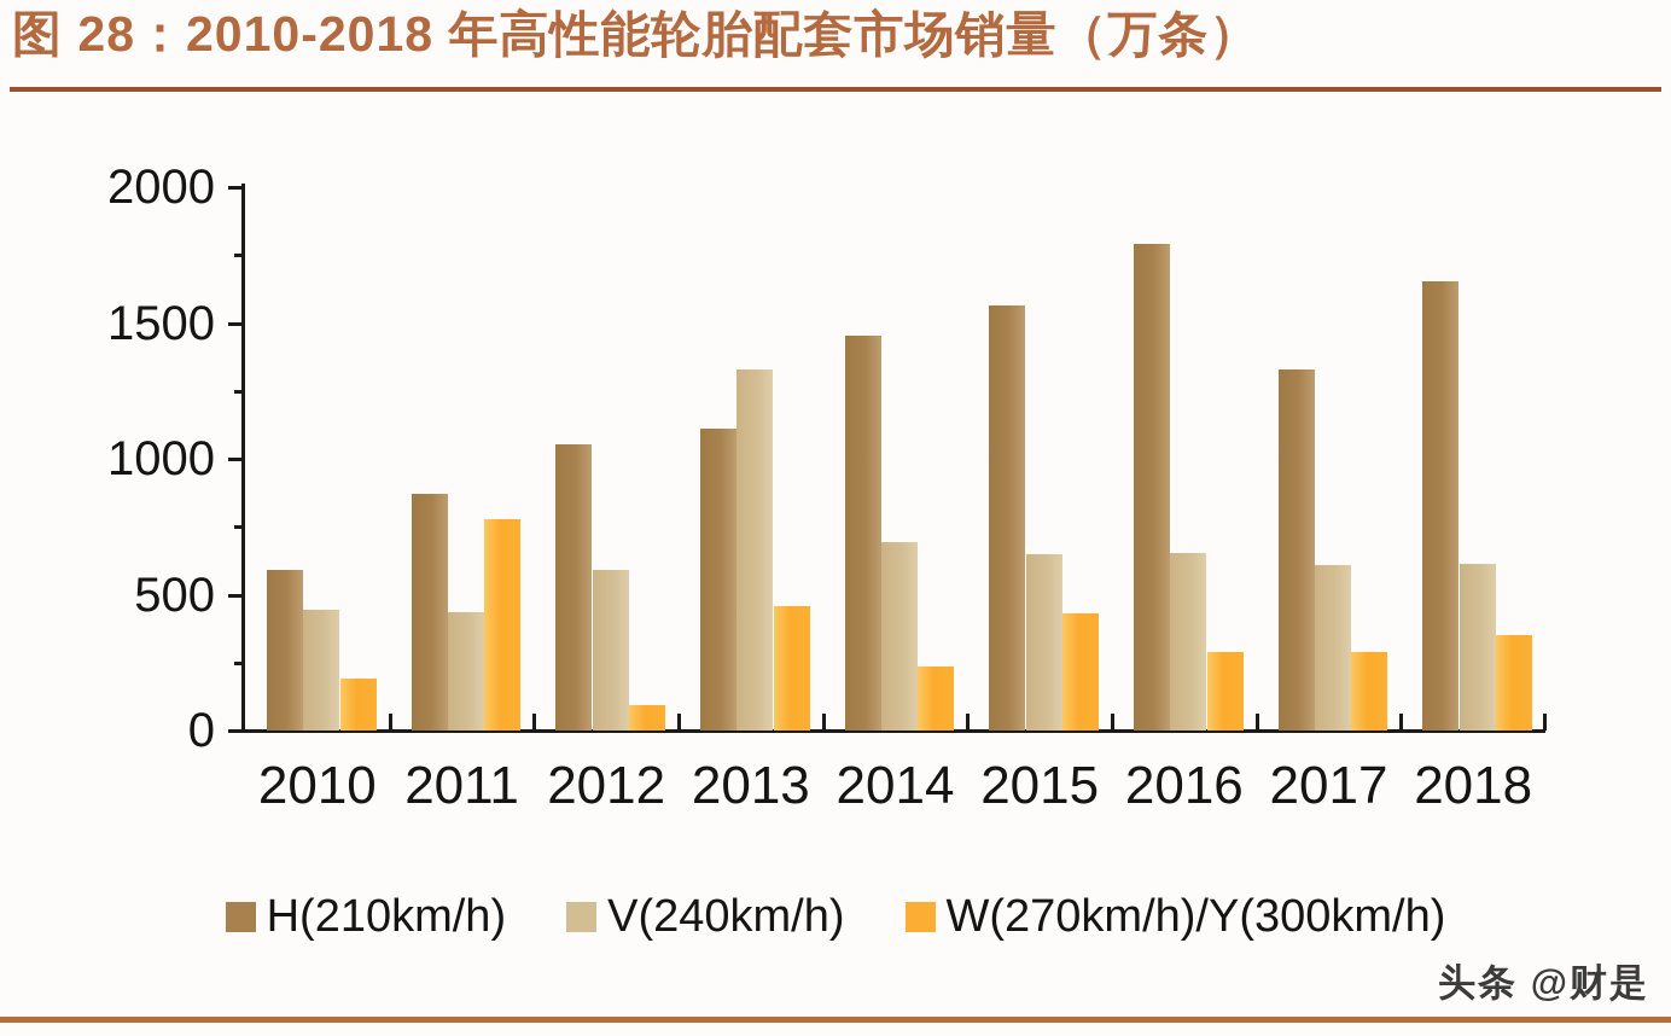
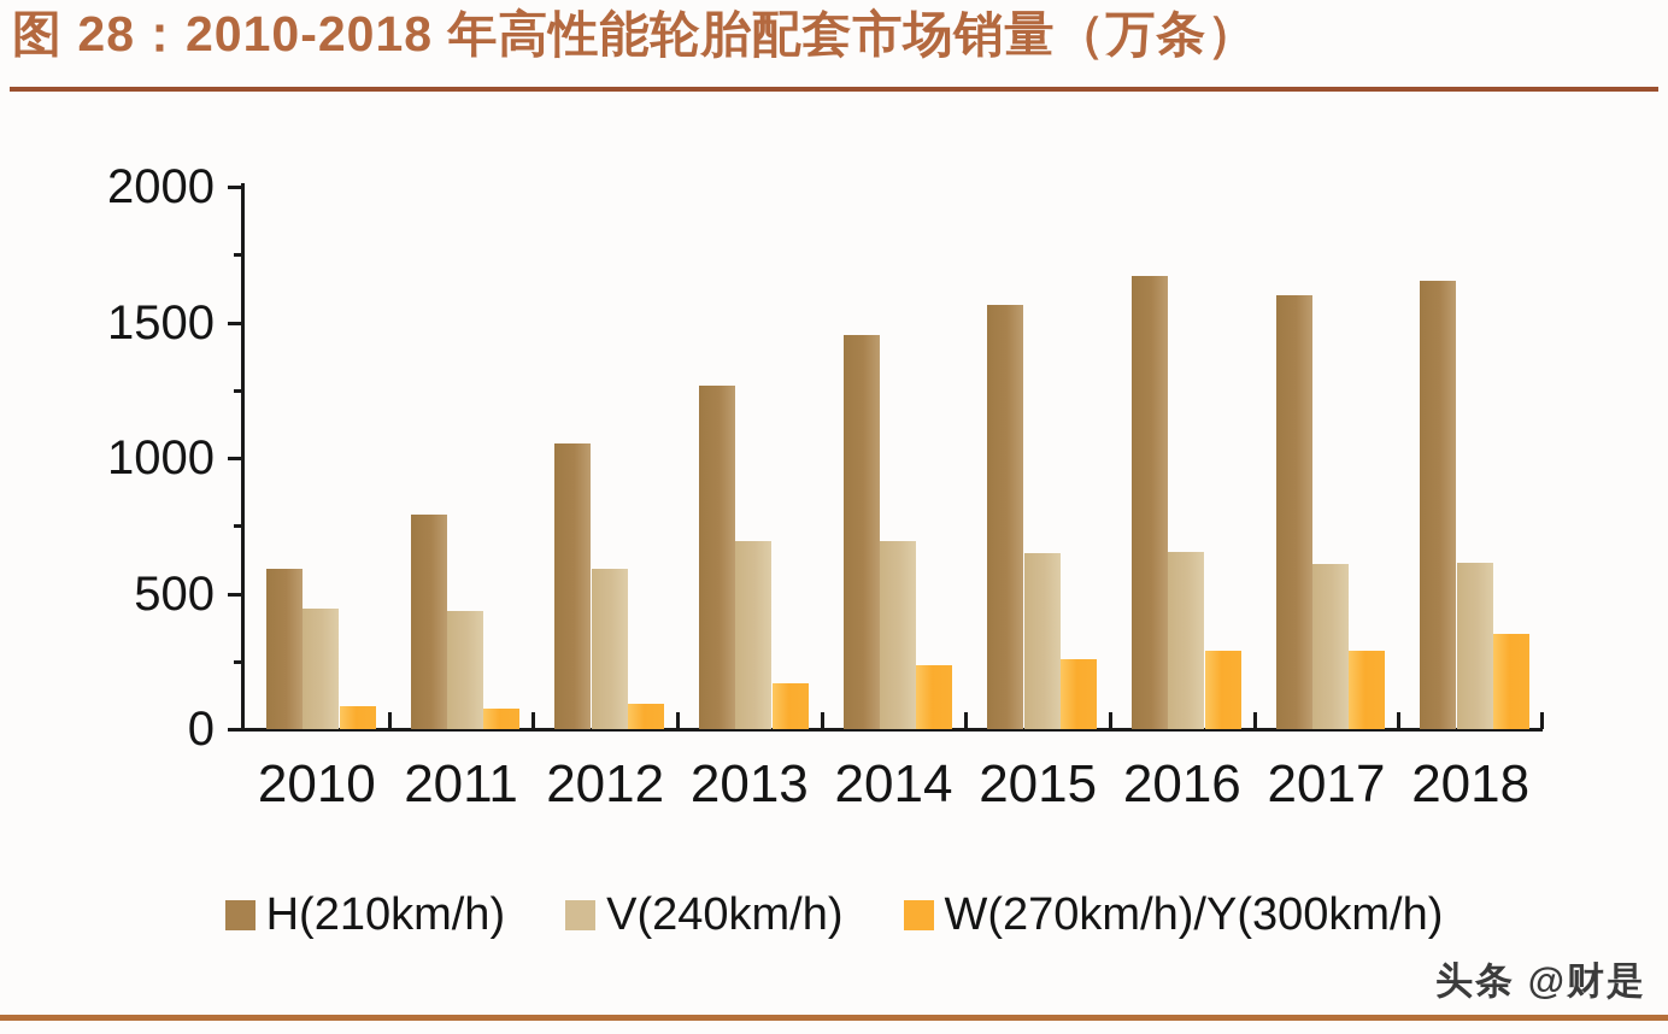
W(270km/h)/Y(300km/h)/2010: 190 -> 80
H(210km/h)/2011: 870 -> 790
W(270km/h)/Y(300km/h)/2011: 780 -> 80
H(210km/h)/2013: 1110 -> 1260
V(240km/h)/2013: 1330 -> 700
W(270km/h)/Y(300km/h)/2013: 460 -> 170
W(270km/h)/Y(300km/h)/2015: 430 -> 260
H(210km/h)/2016: 1790 -> 1670
H(210km/h)/2017: 1330 -> 1600
